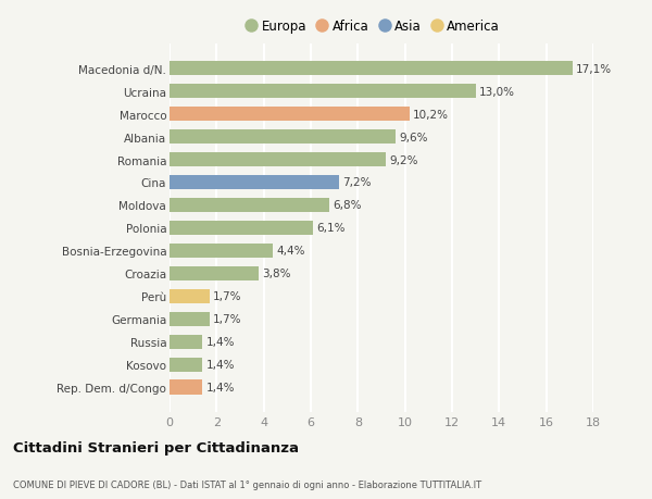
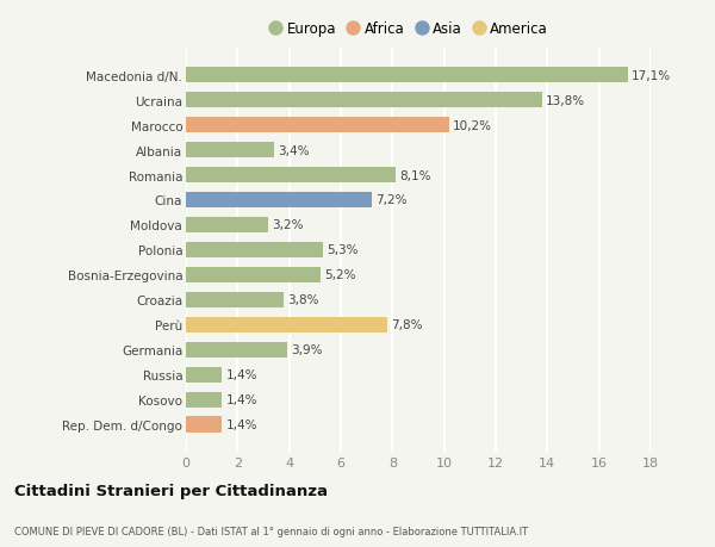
Ucraina: 13,0% -> 13,8%
Albania: 9,6% -> 3,4%
Romania: 9,2% -> 8,1%
Moldova: 6,8% -> 3,2%
Polonia: 6,1% -> 5,3%
Bosnia-Erzegovina: 4,4% -> 5,2%
Perù: 1,7% -> 7,8%
Germania: 1,7% -> 3,9%
